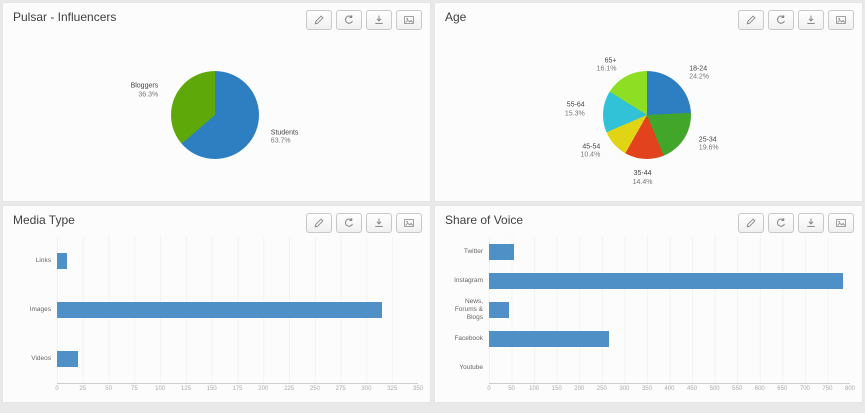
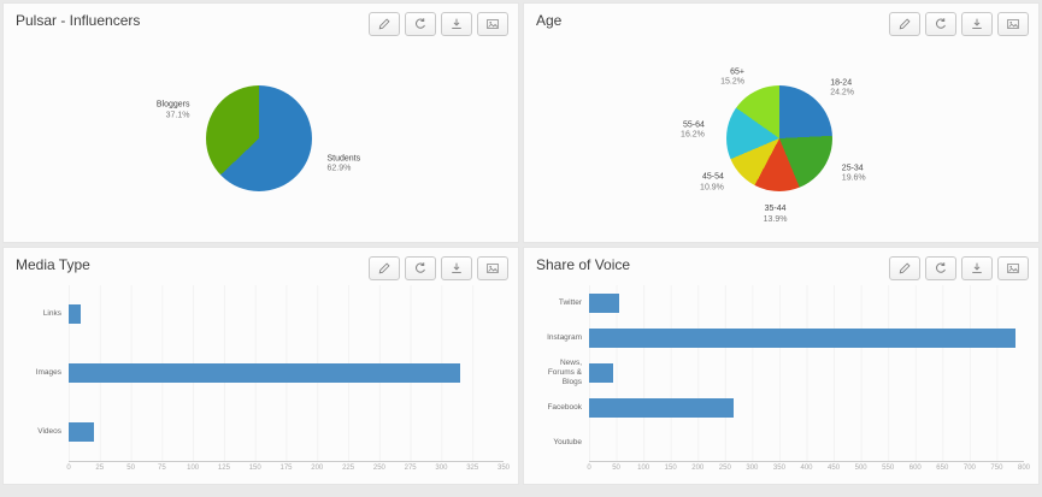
Pulsar - Influencers/Students: 63.7% -> 62.9%
Pulsar - Influencers/Bloggers: 36.3% -> 37.1%
Age/35-44: 14.4% -> 13.9%
Age/45-54: 10.4% -> 10.9%
Age/55-64: 15.3% -> 16.2%
Age/65+: 16.1% -> 15.2%
